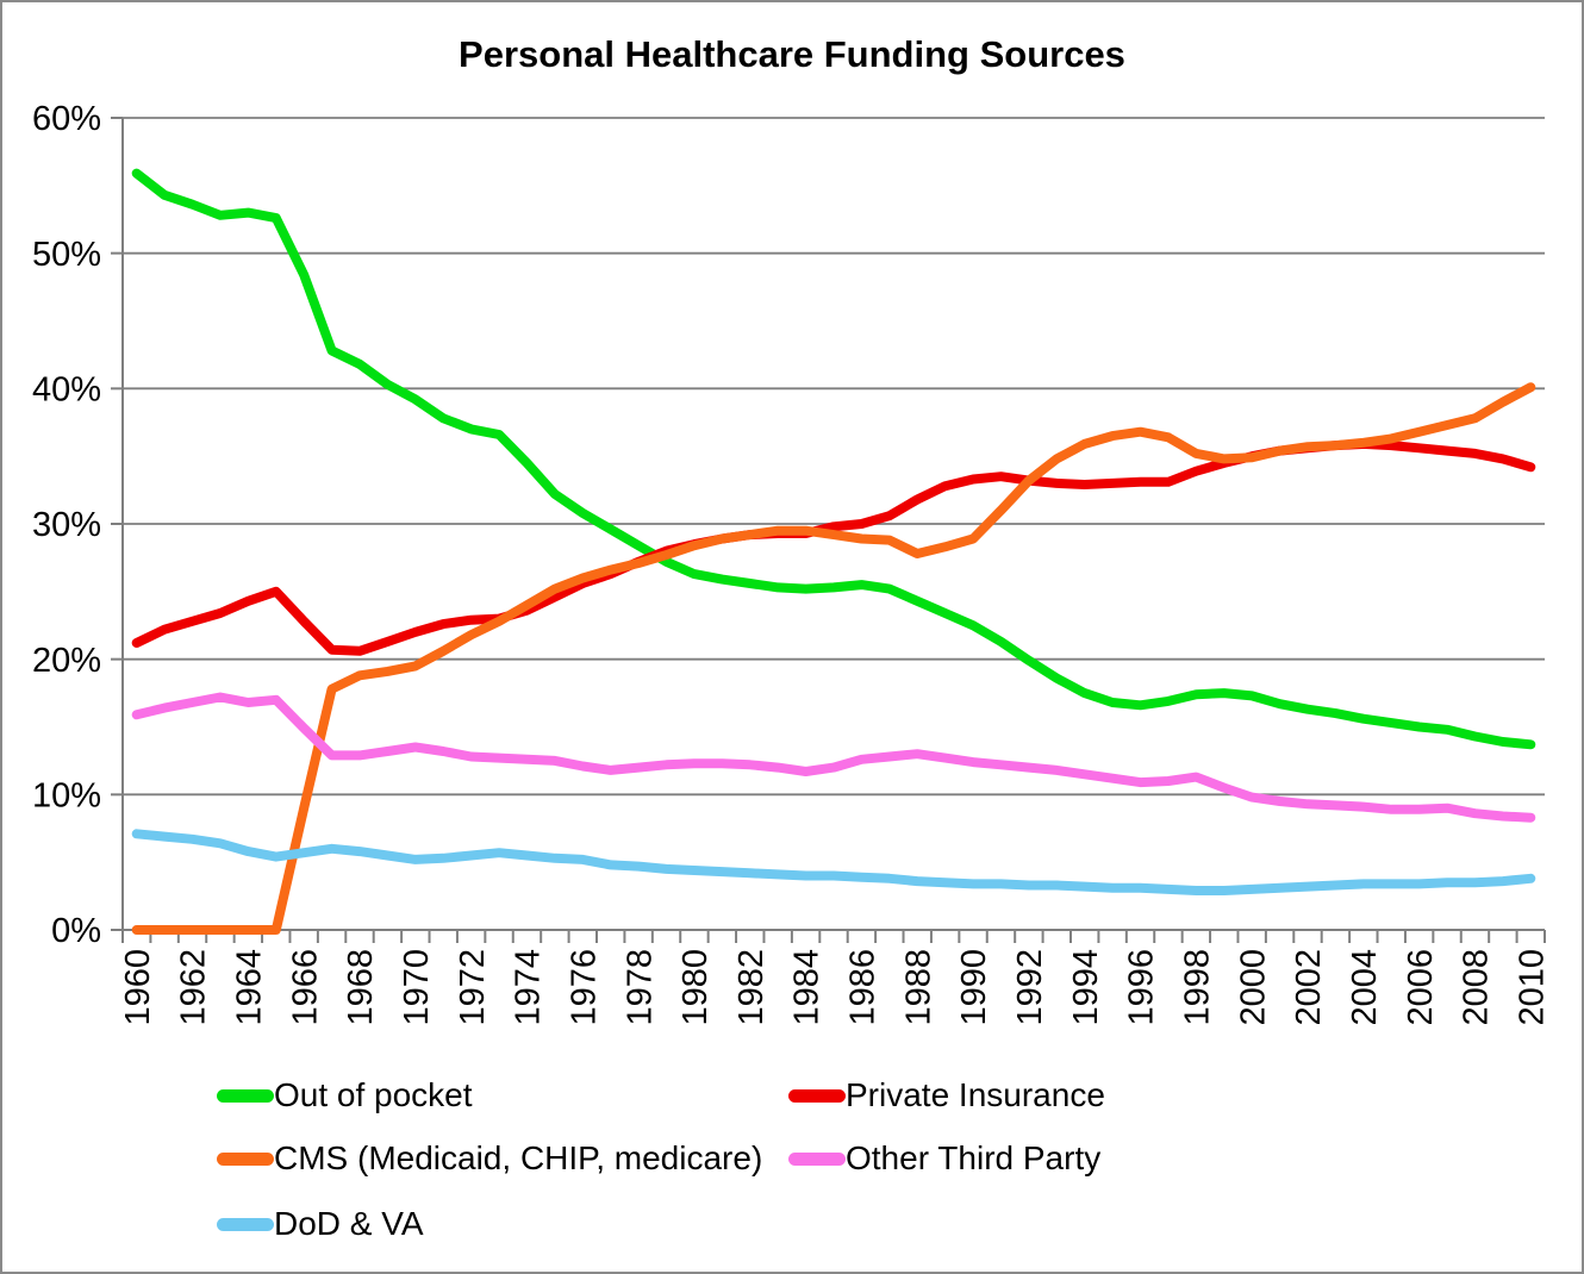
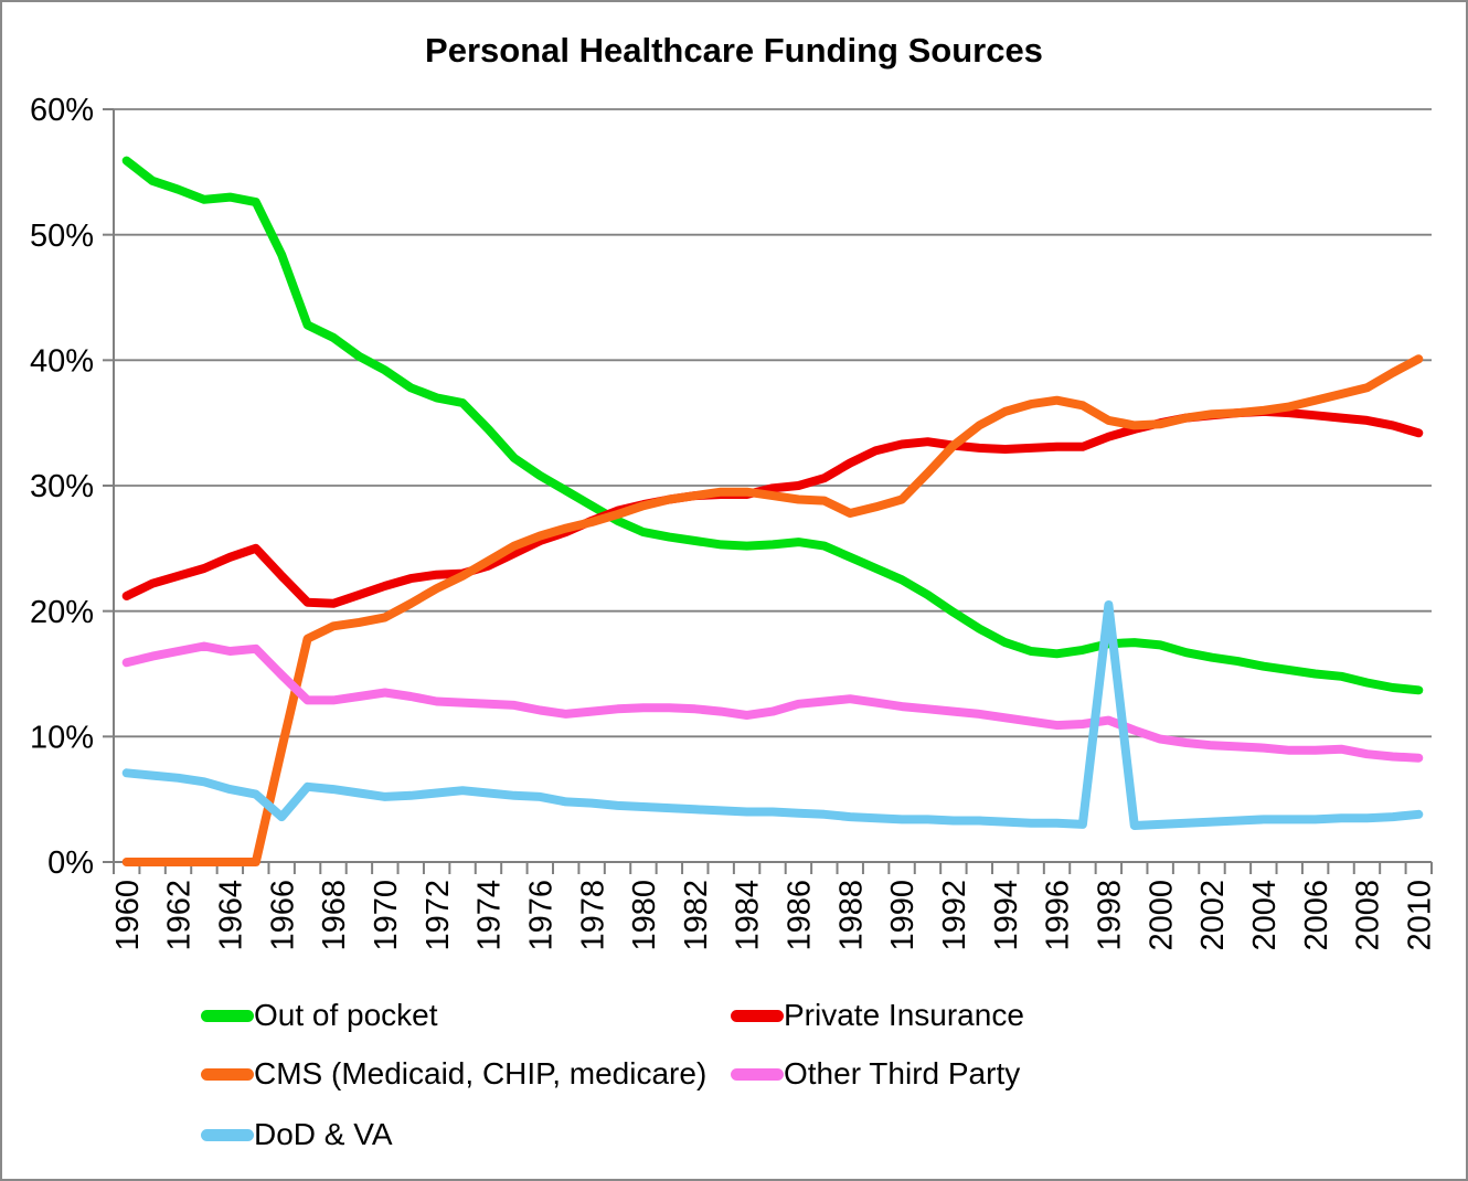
DoD & VA/1966: 5.7% -> 3.6%
DoD & VA/1998: 2.9% -> 20.5%
